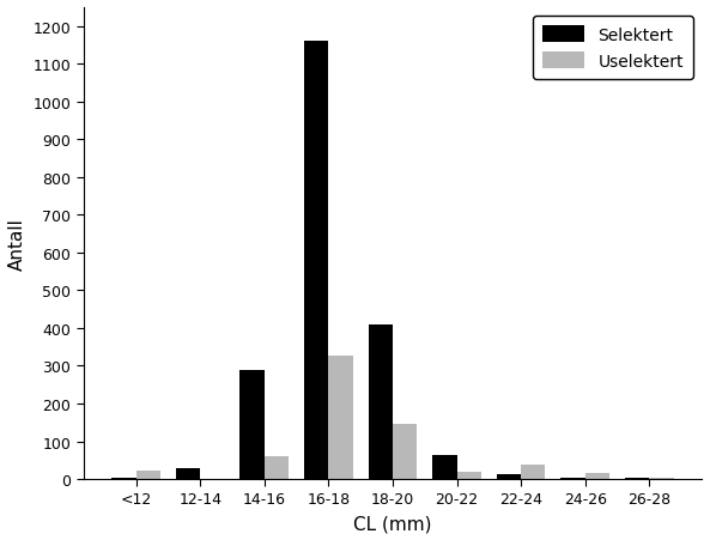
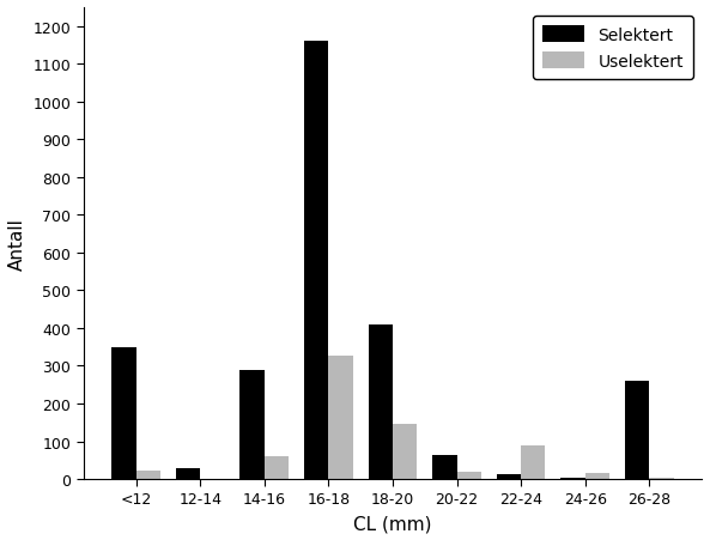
Selektert/<12: 5 -> 350
Uselektert/22-24: 38 -> 90
Selektert/26-28: 5 -> 260
